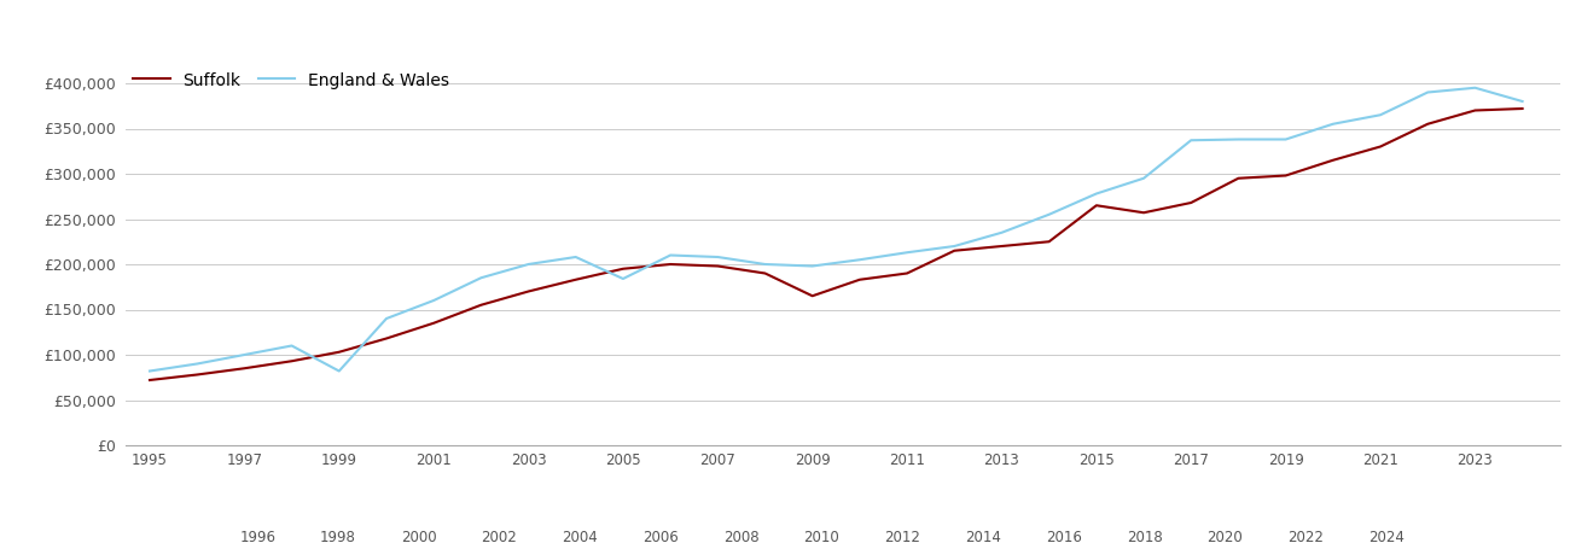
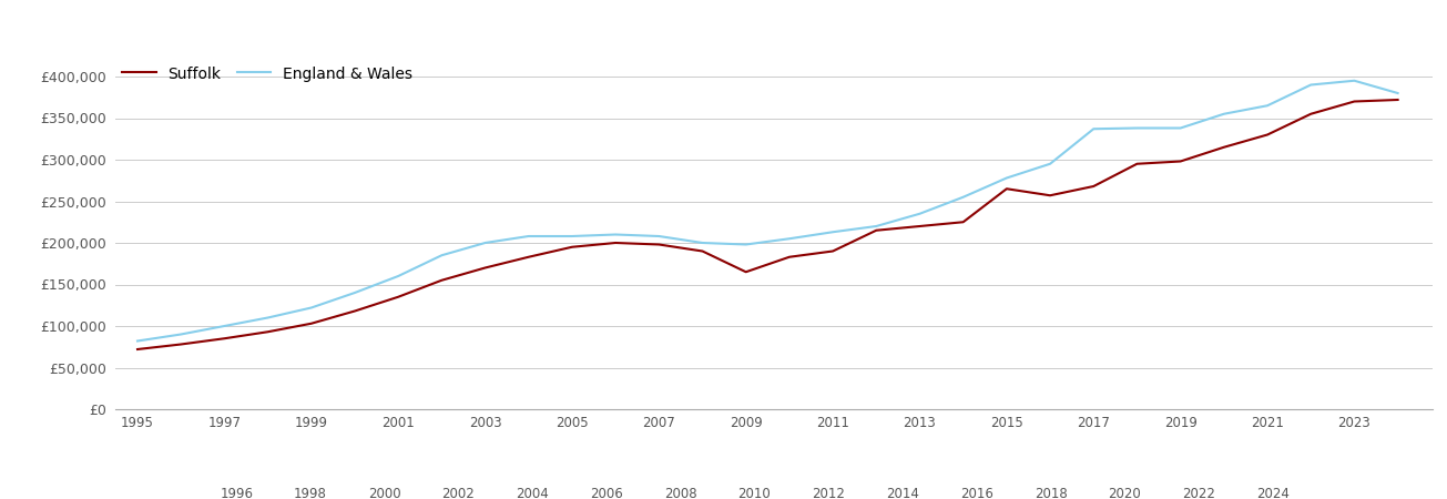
England & Wales/1999: £82,000 -> £122,000
England & Wales/2005: £184,000 -> £208,000
